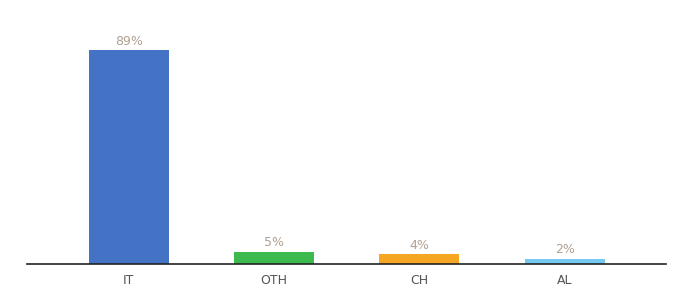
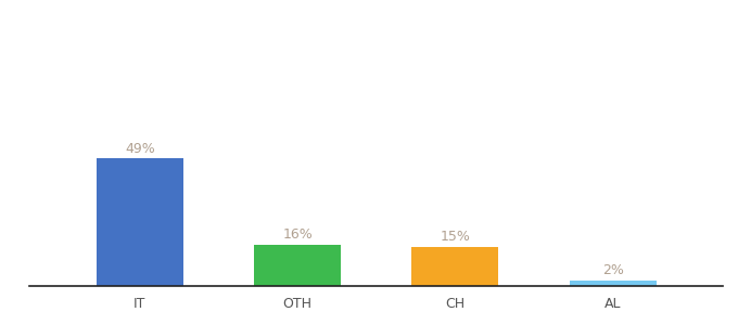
IT: 89% -> 49%
OTH: 5% -> 16%
CH: 4% -> 15%
